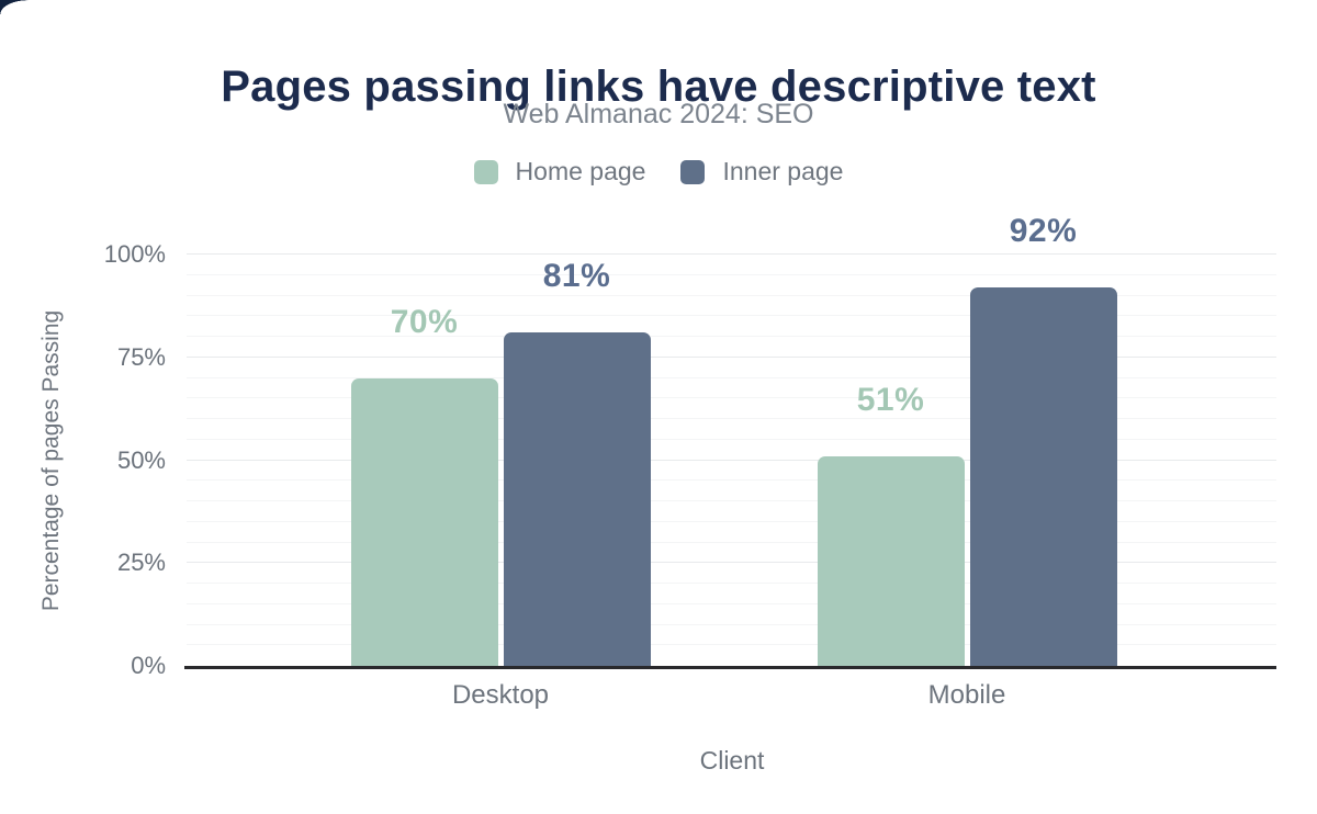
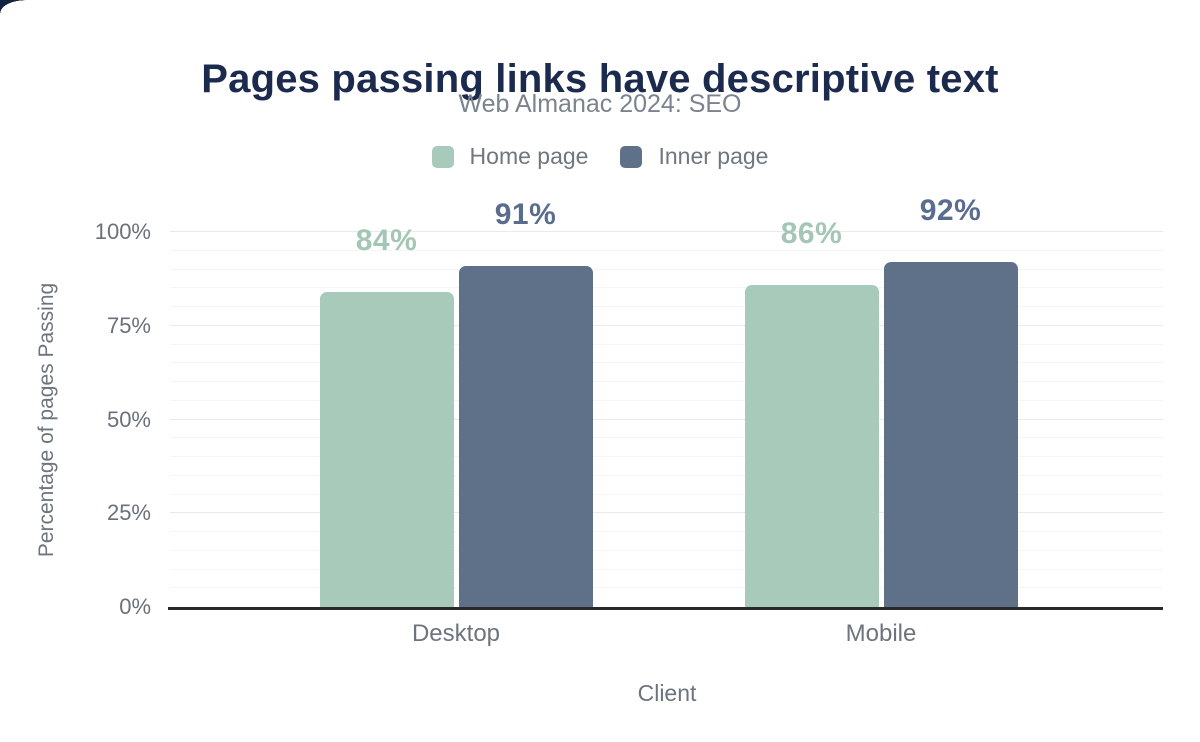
Home page/Desktop: 70% -> 84%
Inner page/Desktop: 81% -> 91%
Home page/Mobile: 51% -> 86%
